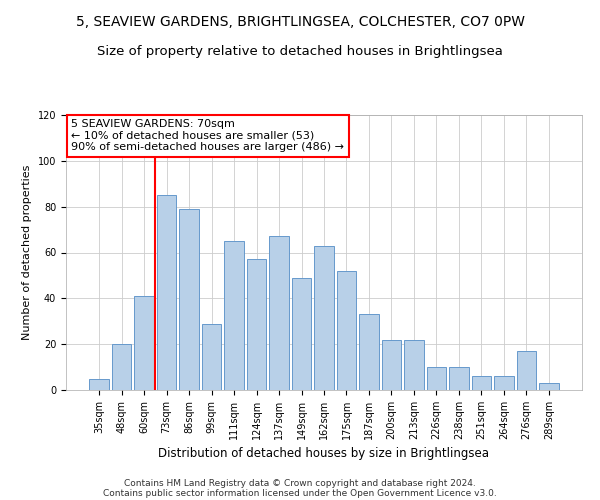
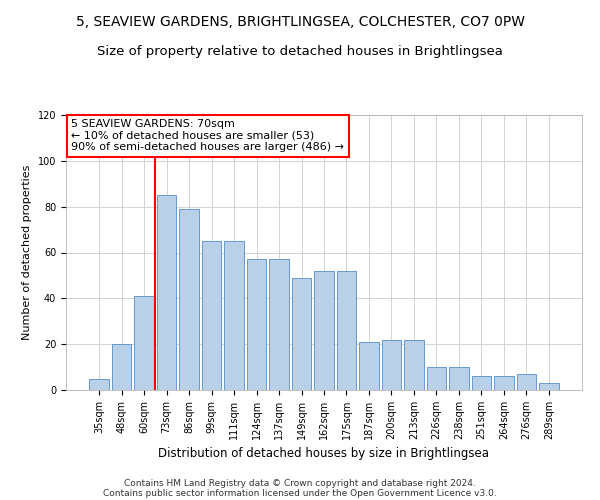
99sqm: 29 -> 65
137sqm: 67 -> 57
162sqm: 63 -> 52
187sqm: 33 -> 21
276sqm: 17 -> 7
